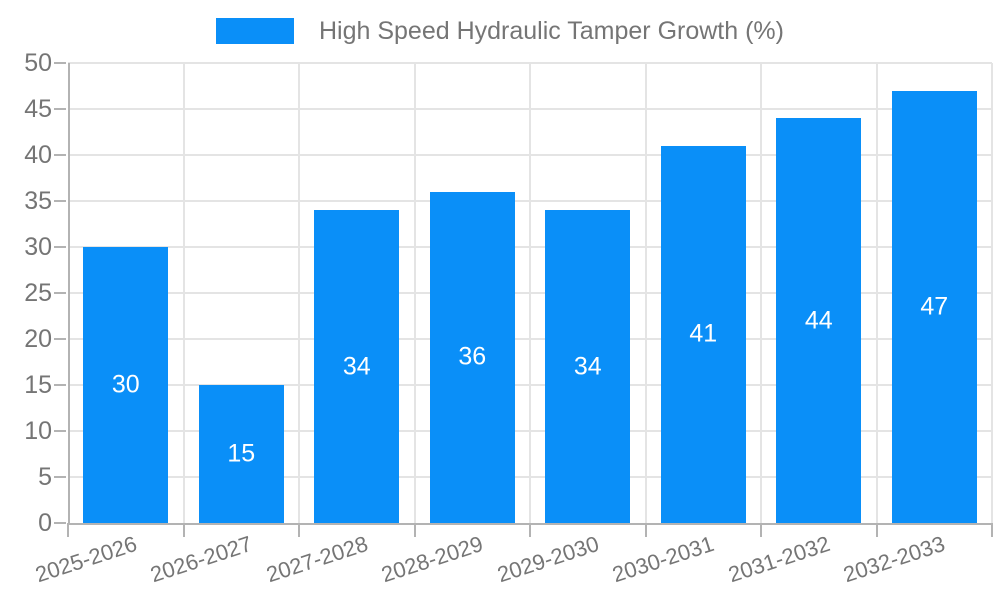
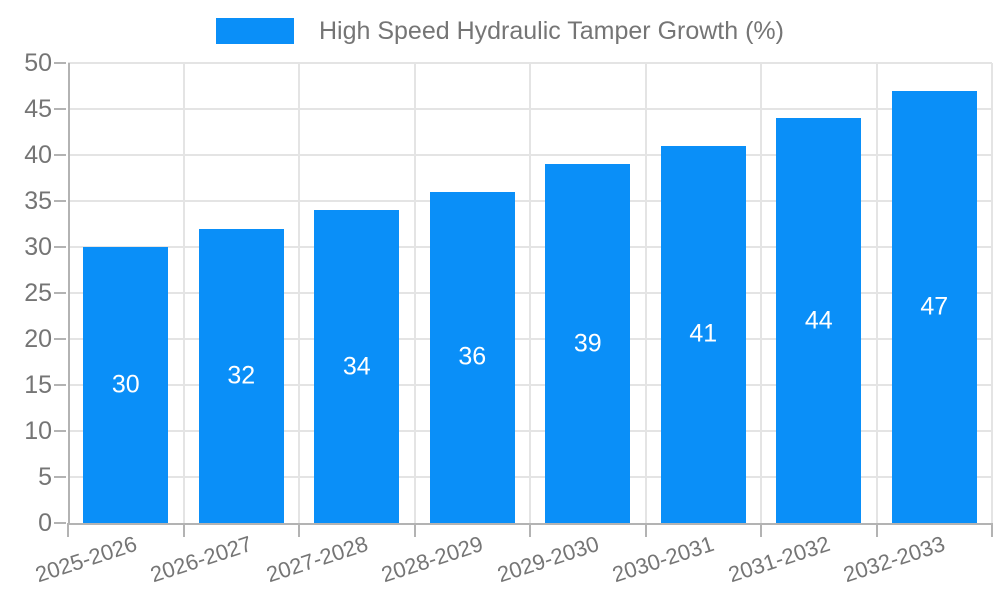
2026-2027: 15 -> 32
2029-2030: 34 -> 39
